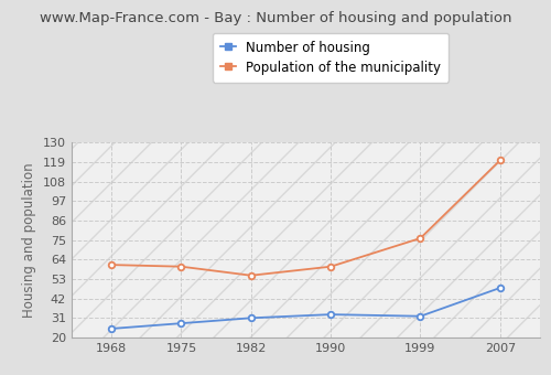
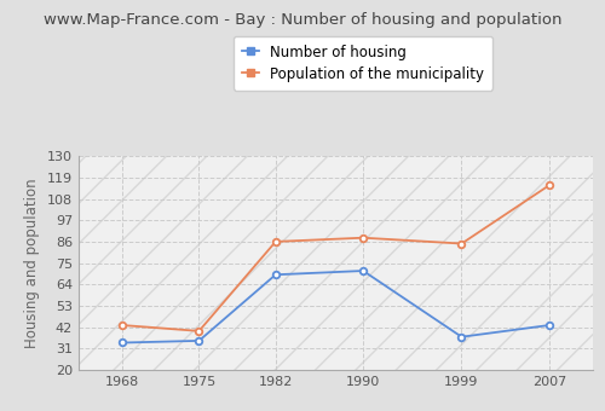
Number of housing/1968: 25 -> 34
Population of the municipality/1968: 61 -> 43
Number of housing/1975: 28 -> 35
Population of the municipality/1975: 60 -> 40
Number of housing/1982: 31 -> 69
Population of the municipality/1982: 55 -> 86
Number of housing/1990: 33 -> 71
Population of the municipality/1990: 60 -> 88
Number of housing/1999: 32 -> 37
Population of the municipality/1999: 76 -> 85
Number of housing/2007: 48 -> 43
Population of the municipality/2007: 120 -> 115
